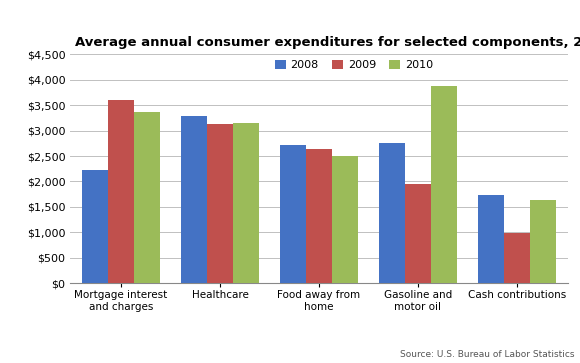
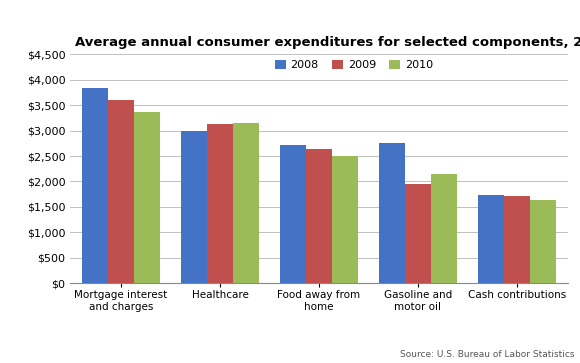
2008/Mortgage interest and charges: $2,220 -> $3,840
2008/Healthcare: $3,280 -> $3,000
2010/Gasoline and motor oil: $3,880 -> $2,140
2009/Cash contributions: $980 -> $1,720
